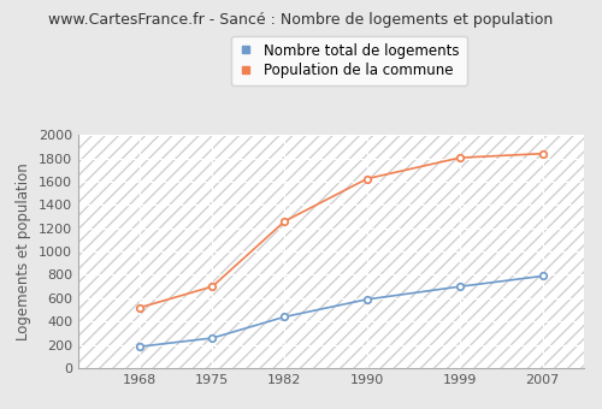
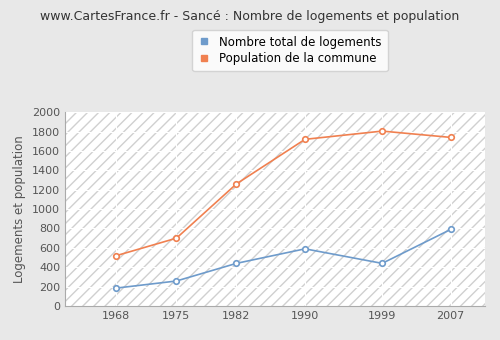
Population de la commune/1990: 1620 -> 1720
Nombre total de logements/1999: 700 -> 440
Population de la commune/2007: 1840 -> 1740
